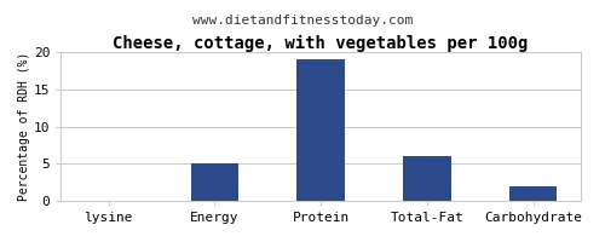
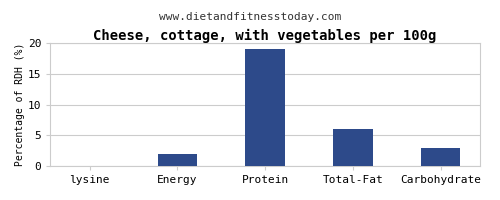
Energy: 5 -> 2
Carbohydrate: 2 -> 3
